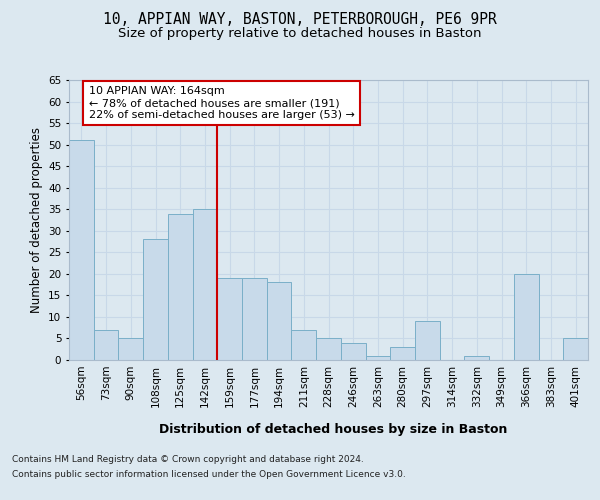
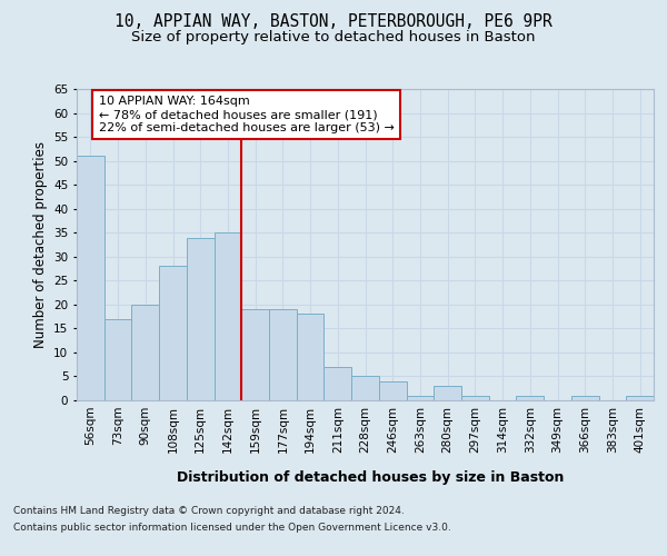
73sqm: 7 -> 17
90sqm: 5 -> 20
297sqm: 9 -> 1
366sqm: 20 -> 1
401sqm: 5 -> 1
